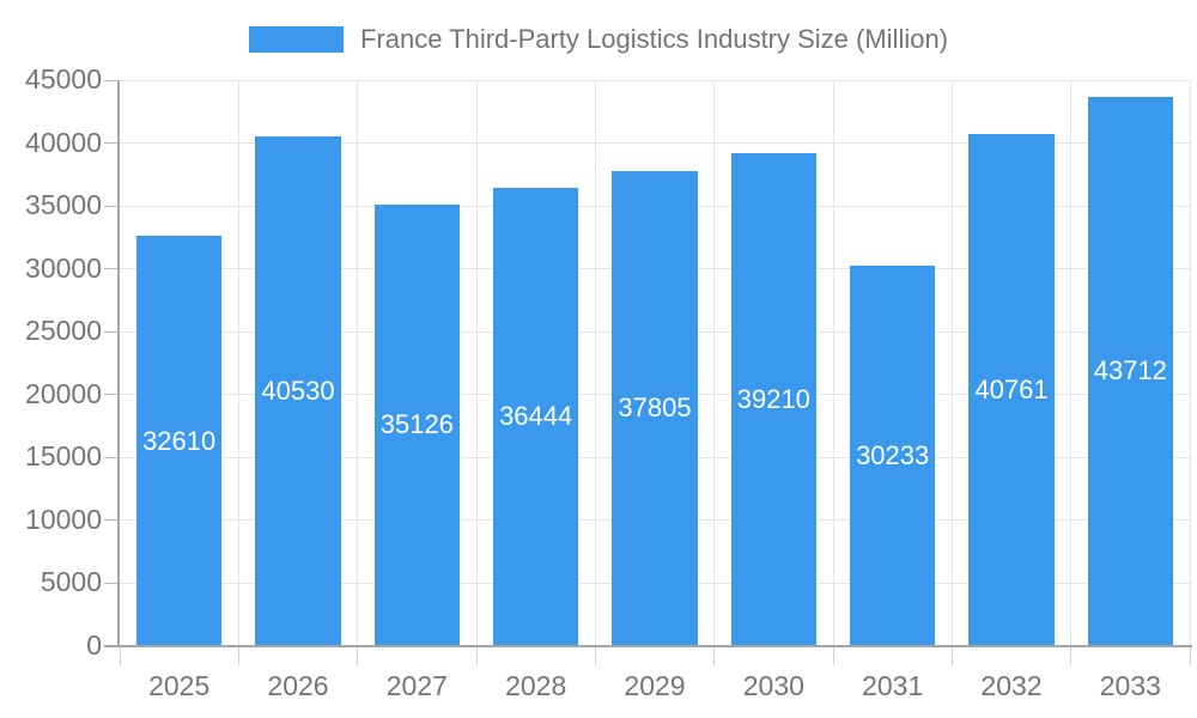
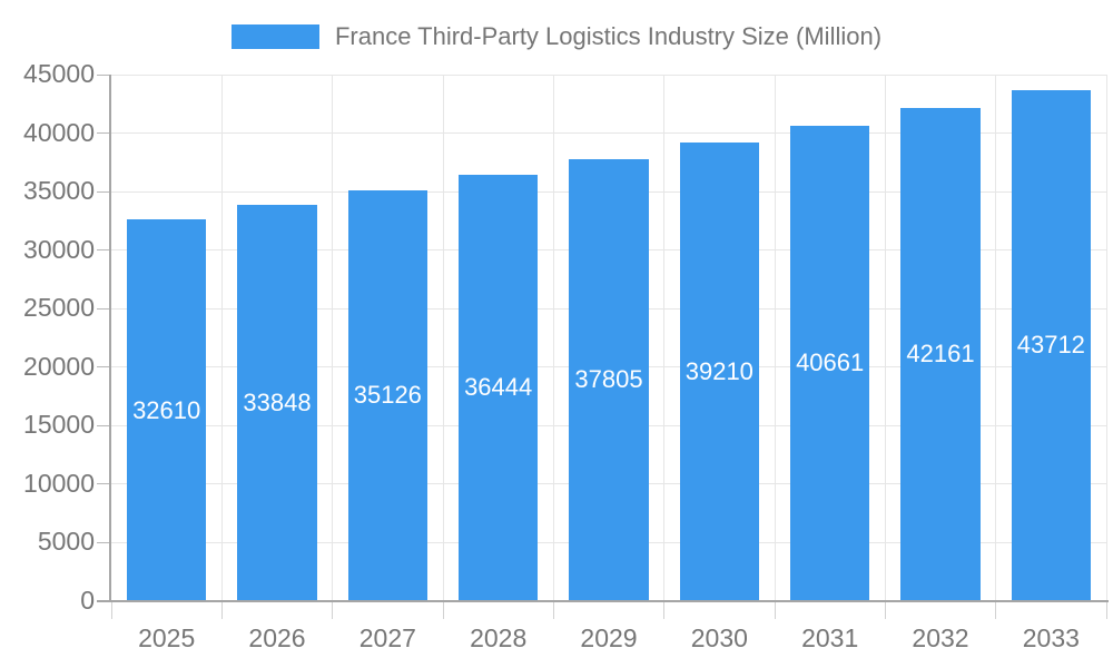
2026: 40530 -> 33848
2031: 30233 -> 40661
2032: 40761 -> 42161
